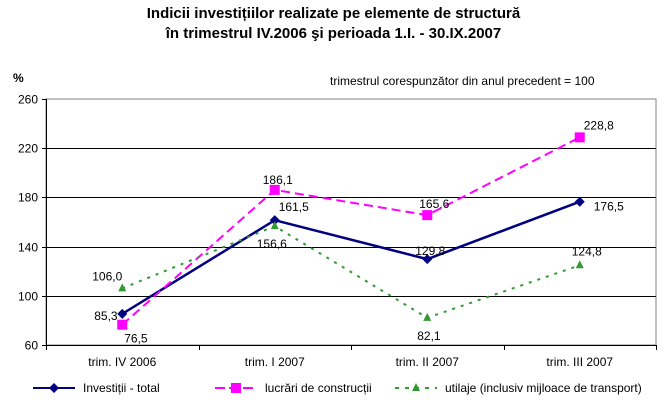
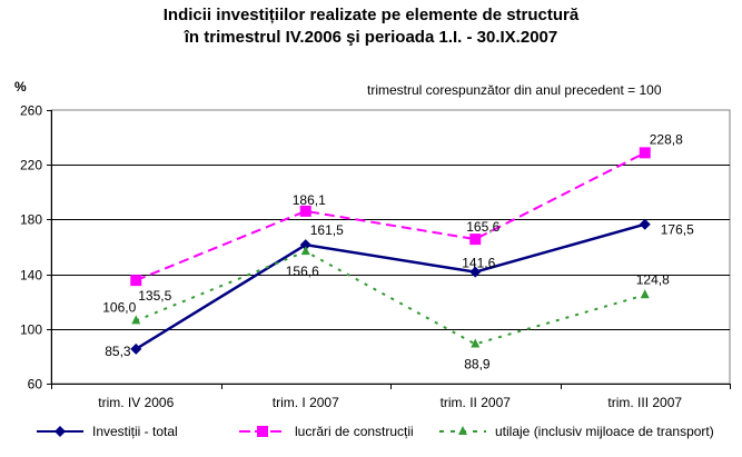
lucrări de construcții/trim. IV 2006: 76,5 -> 135,5
Investiții - total/trim. II 2007: 129,8 -> 141,6
utilaje (inclusiv mijloace de transport)/trim. II 2007: 82,1 -> 88,9
